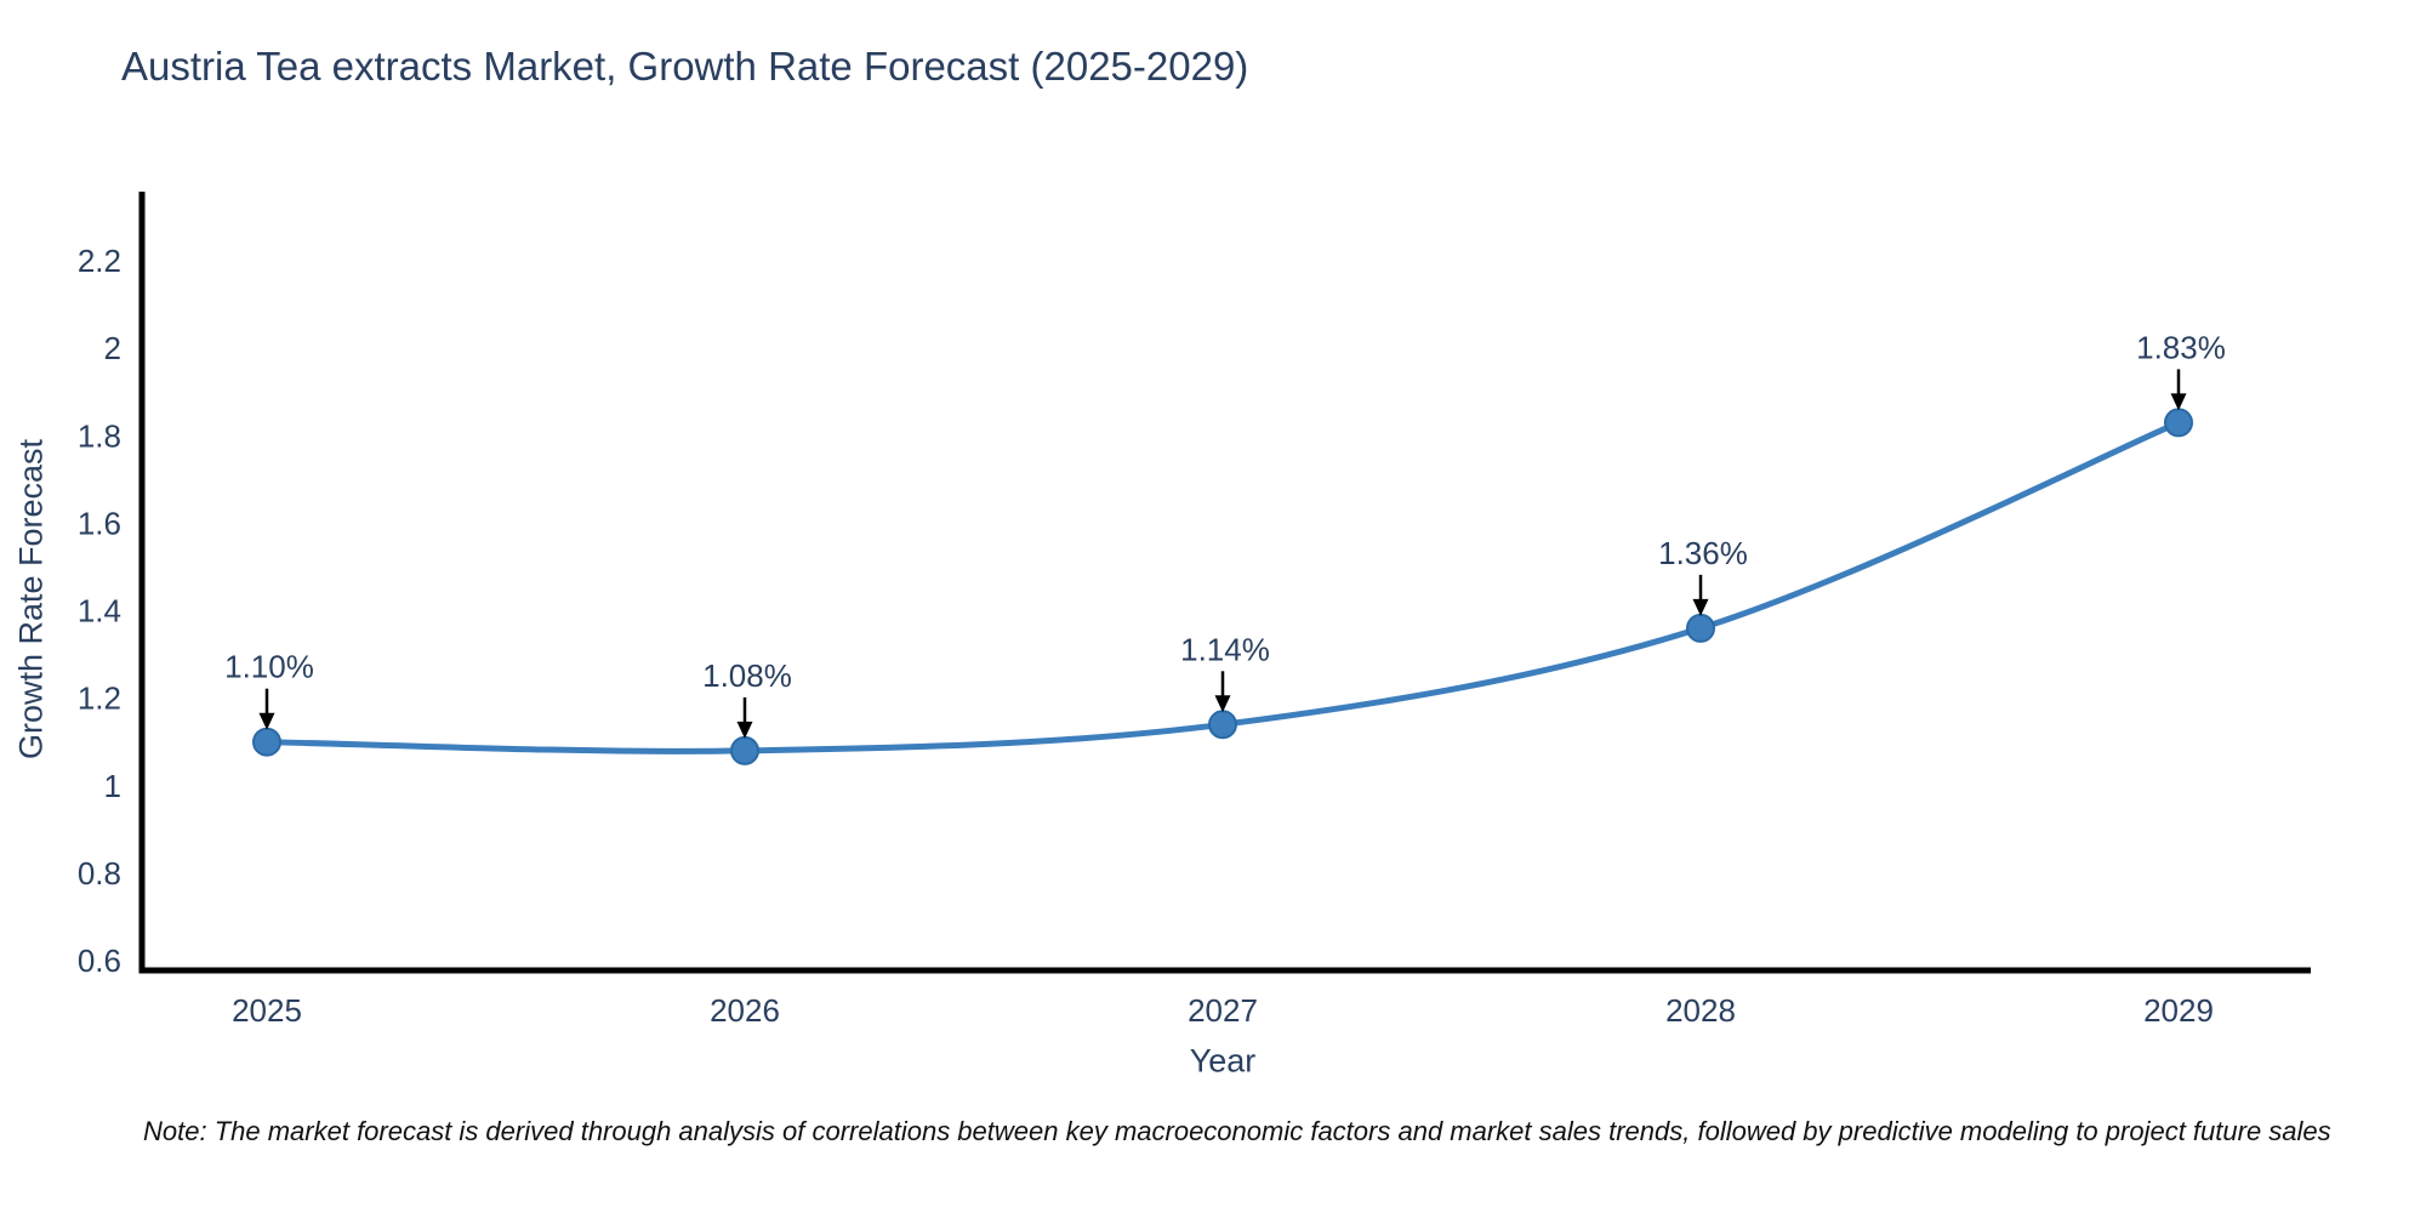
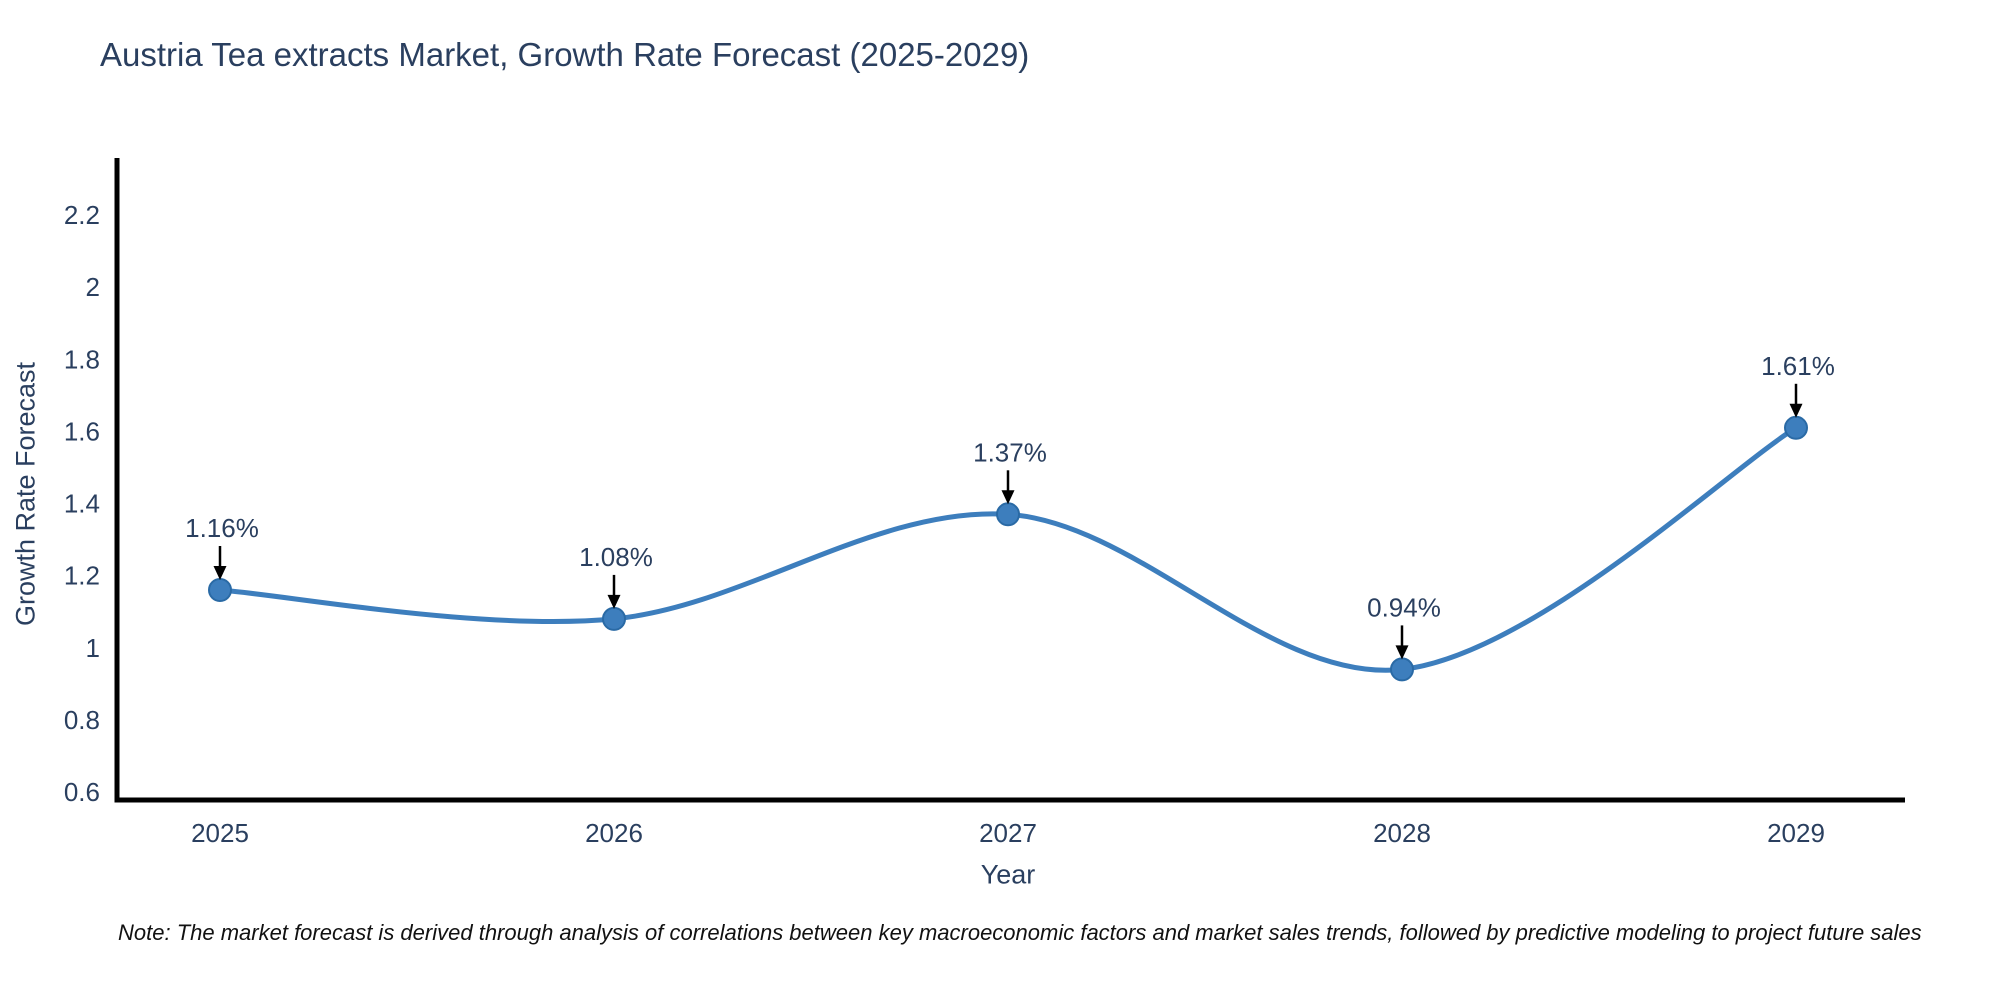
2025: 1.10% -> 1.16%
2027: 1.14% -> 1.37%
2028: 1.36% -> 0.94%
2029: 1.83% -> 1.61%
